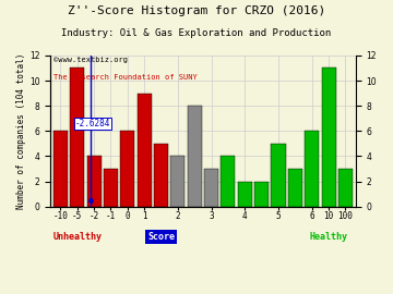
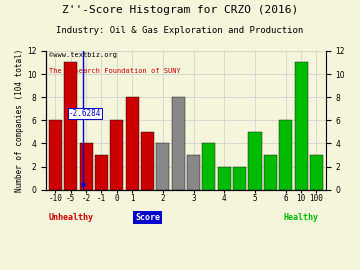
1: 9 -> 8
